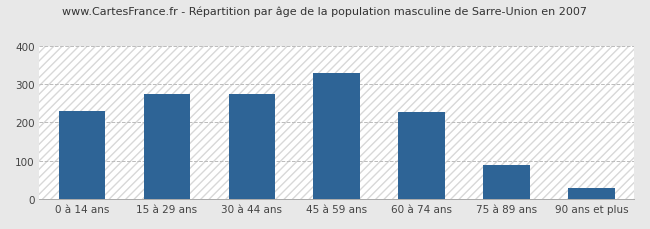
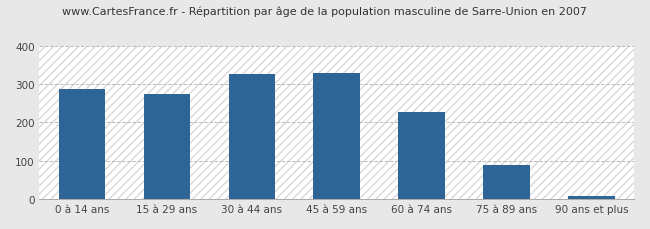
0 à 14 ans: 230 -> 288
30 à 44 ans: 275 -> 325
90 ans et plus: 30 -> 8
